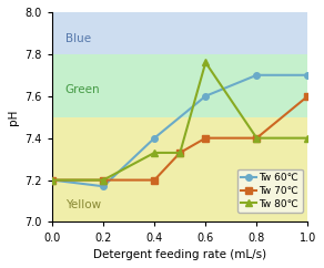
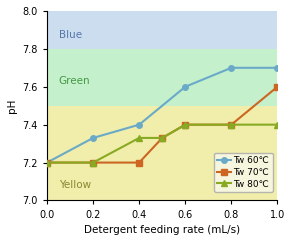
Tw 60℃/0.2: 7.17 -> 7.33
Tw 80℃/0.6: 7.76 -> 7.40
